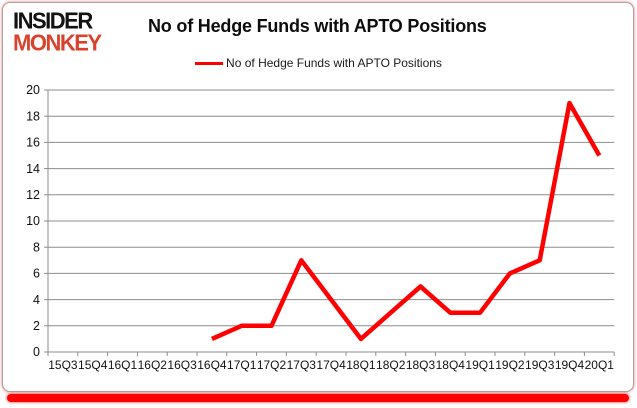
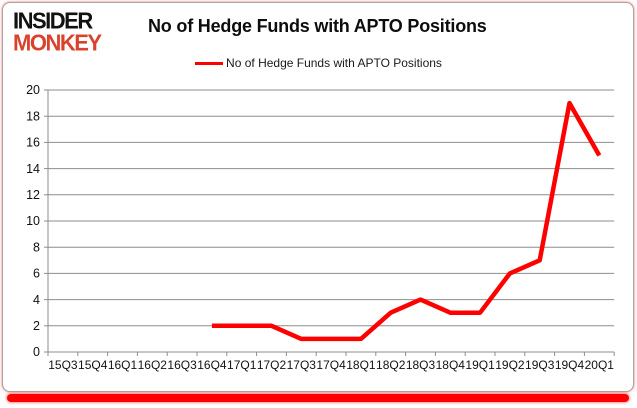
16Q4: 1 -> 2
17Q3: 7 -> 1
17Q4: 4 -> 1
18Q3: 5 -> 4
